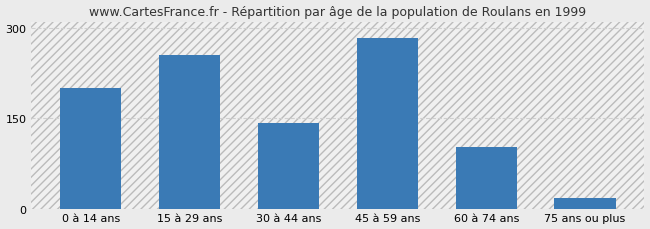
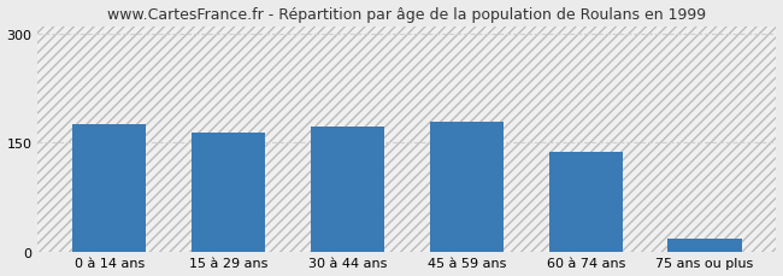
0 à 14 ans: 200 -> 175
15 à 29 ans: 254 -> 163
30 à 44 ans: 142 -> 172
45 à 59 ans: 282 -> 178
60 à 74 ans: 102 -> 137
